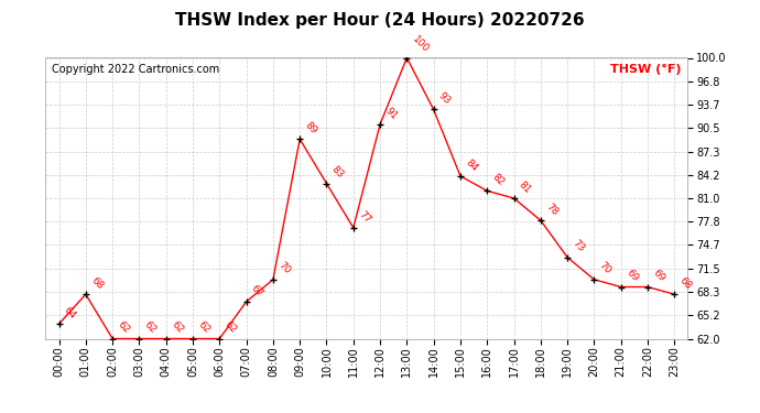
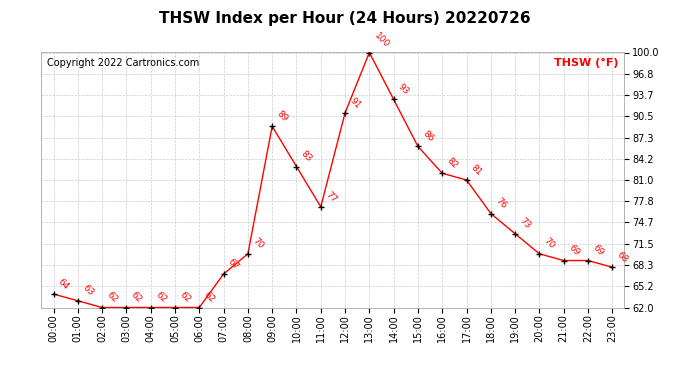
01:00: 68 -> 63
15:00: 84 -> 86
18:00: 78 -> 76
